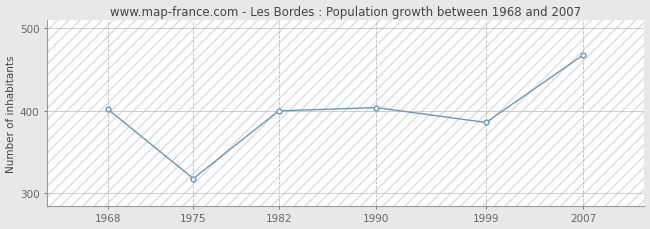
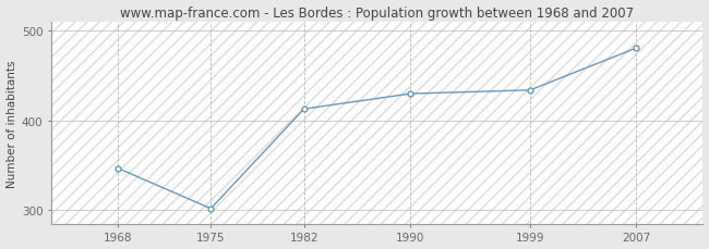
1968: 402 -> 347
1975: 318 -> 302
1982: 400 -> 413
1990: 404 -> 430
1999: 386 -> 434
2007: 468 -> 481
